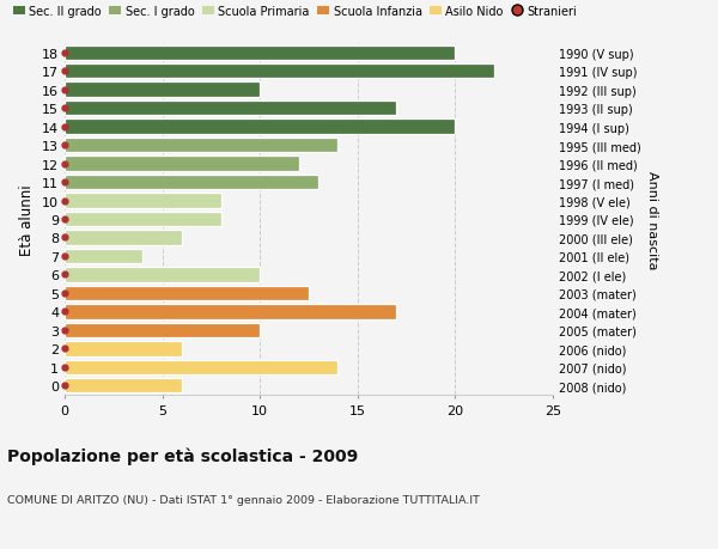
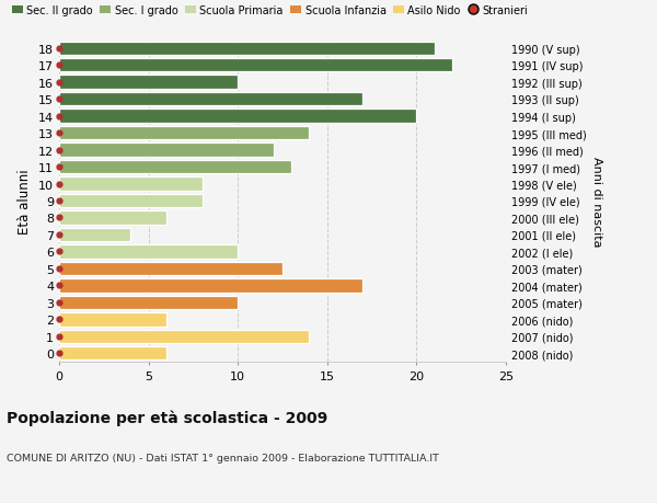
18: 20.0 -> 21.0
